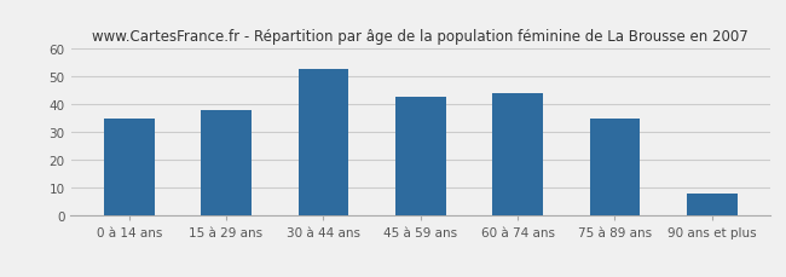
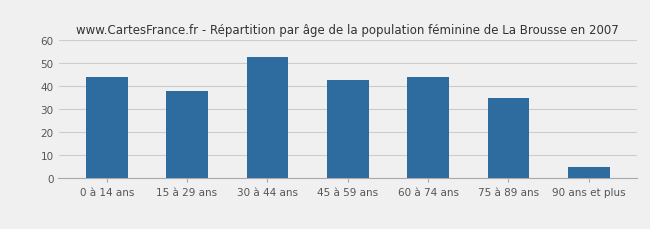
0 à 14 ans: 35 -> 44
90 ans et plus: 8 -> 5
